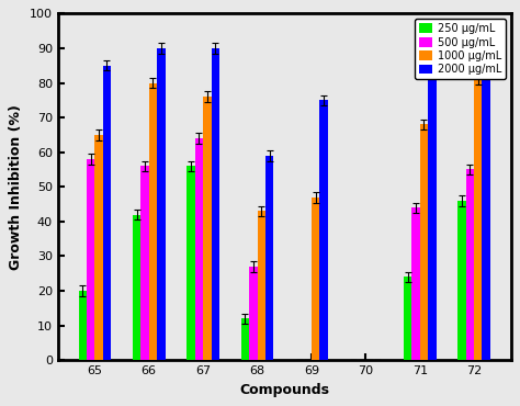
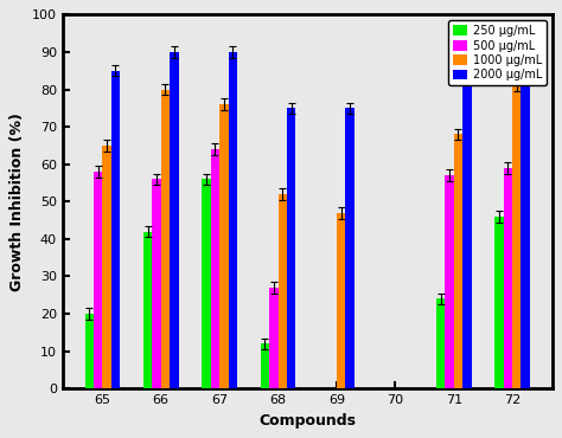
1000 μg/mL/68: 43 -> 52
2000 μg/mL/68: 59 -> 75
500 μg/mL/71: 44 -> 57
500 μg/mL/72: 55 -> 59
